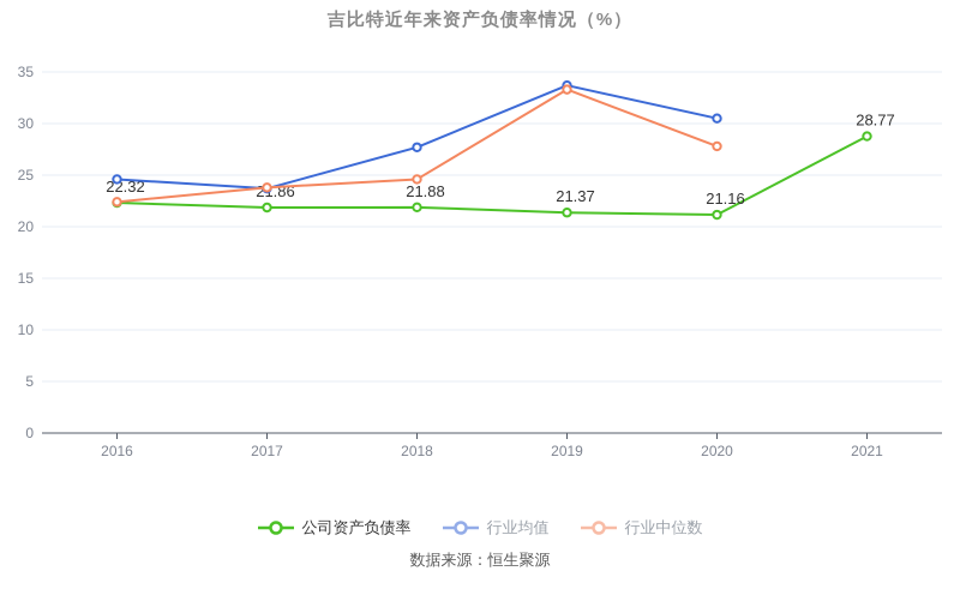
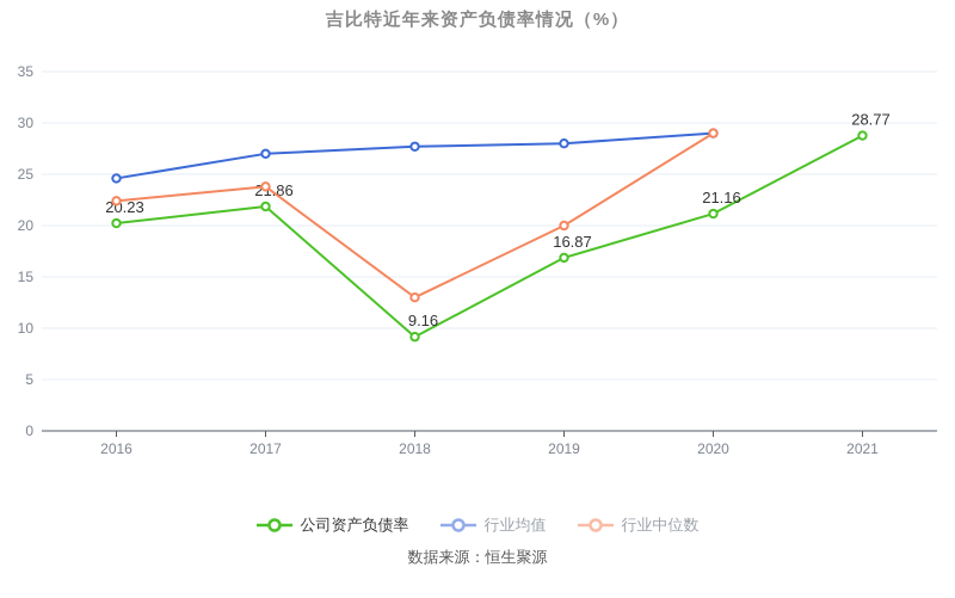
公司资产负债率/2016: 22.32 -> 20.23
行业均值/2017: 24 -> 27
公司资产负债率/2018: 21.88 -> 9.16
行业中位数/2018: 25 -> 13
公司资产负债率/2019: 21.37 -> 16.87
行业均值/2019: 34 -> 28
行业中位数/2019: 33 -> 20
行业均值/2020: 30 -> 29
行业中位数/2020: 28 -> 29
